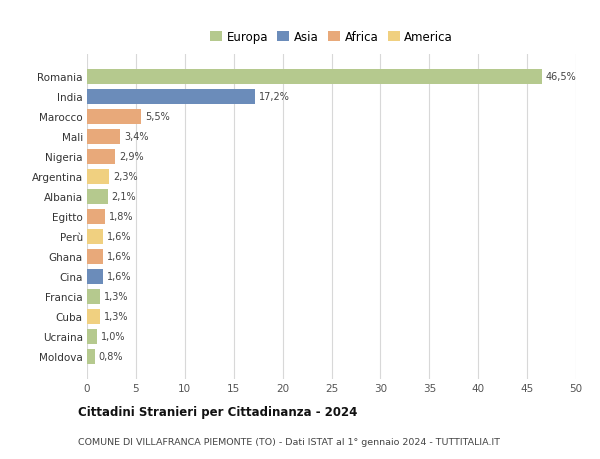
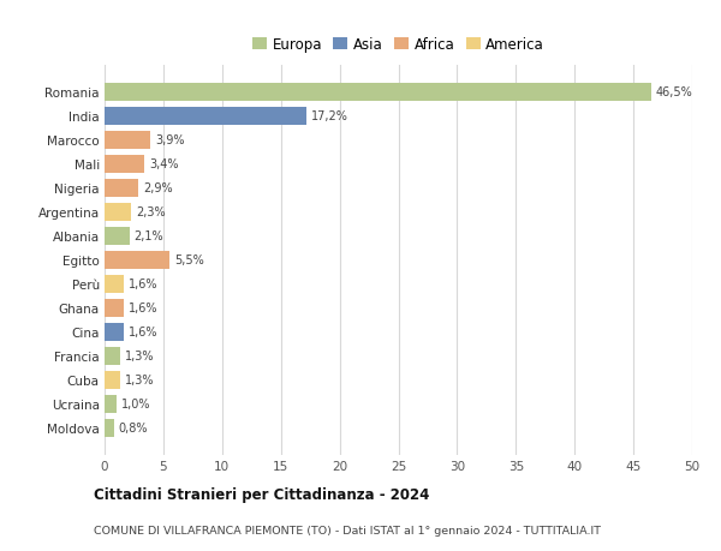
Marocco: 5,5% -> 3,9%
Egitto: 1,8% -> 5,5%
